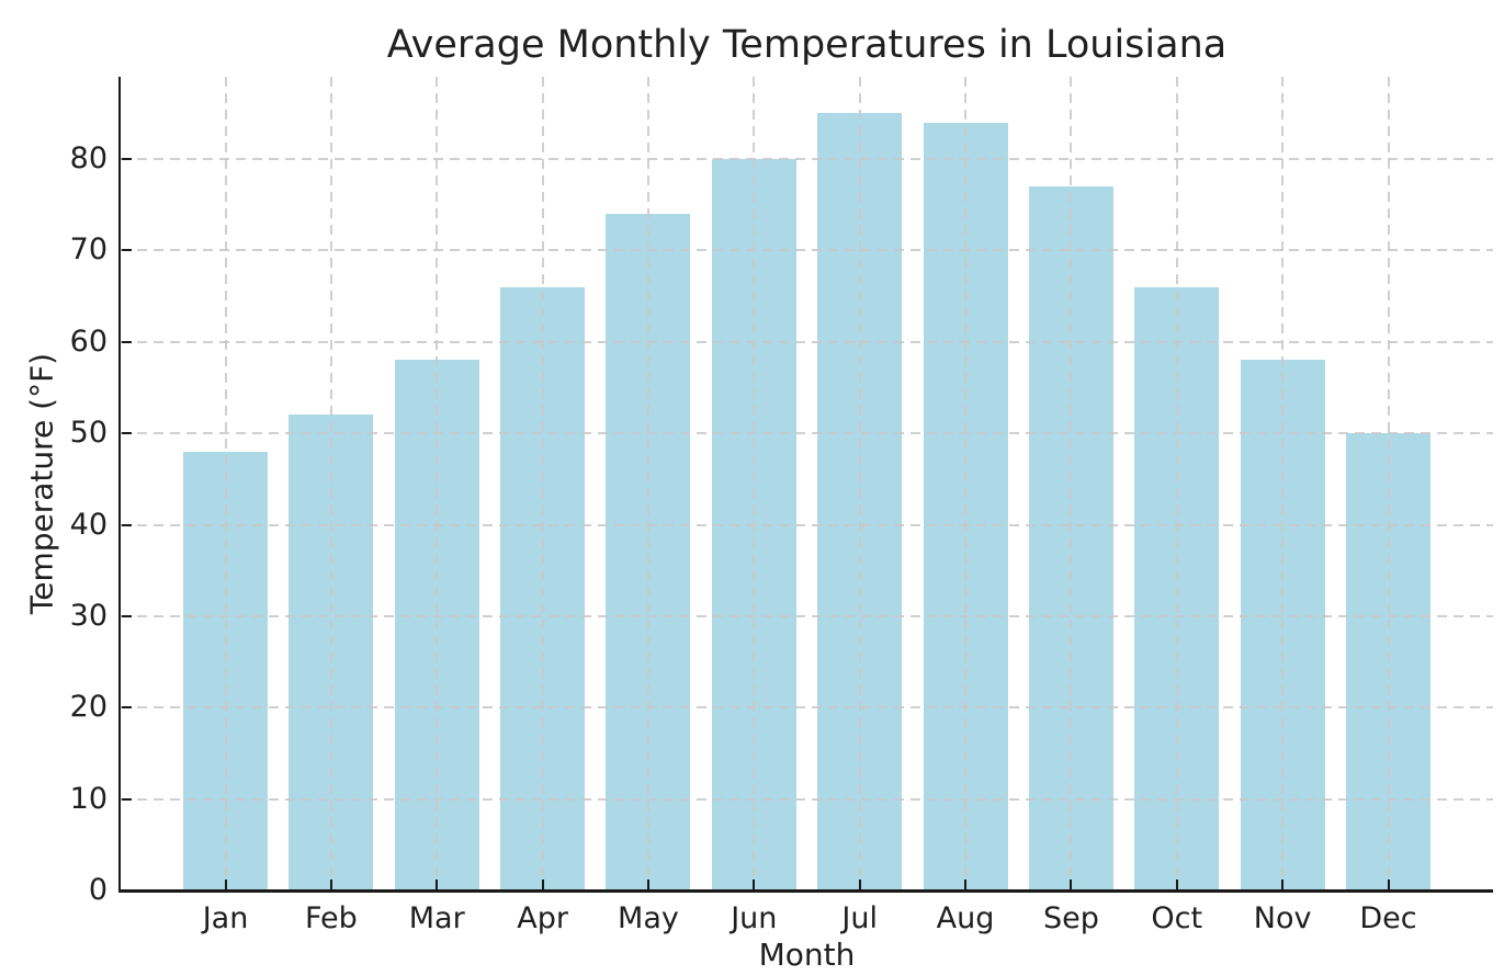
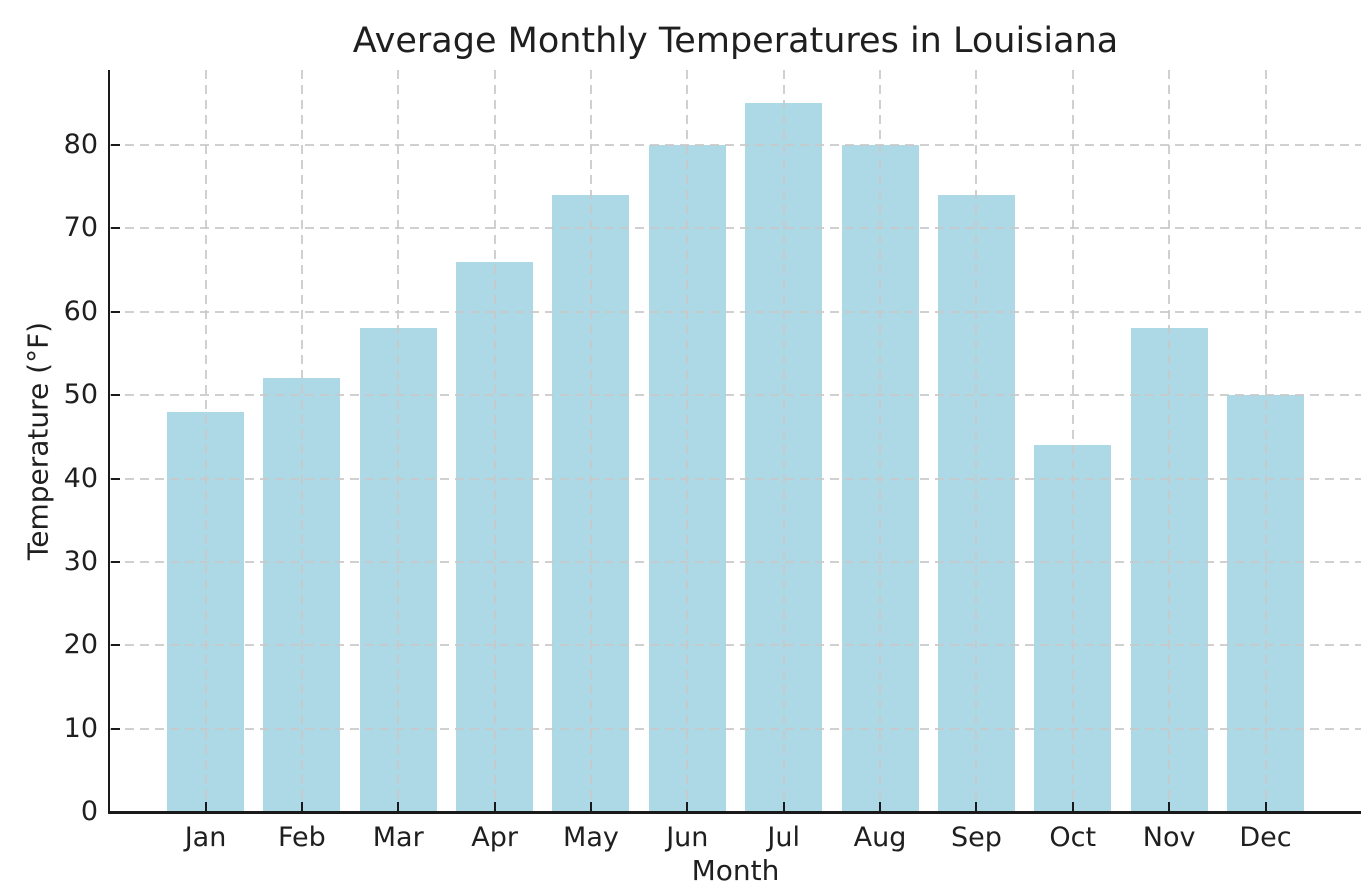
Aug: 84 -> 80
Sep: 77 -> 74
Oct: 66 -> 44
